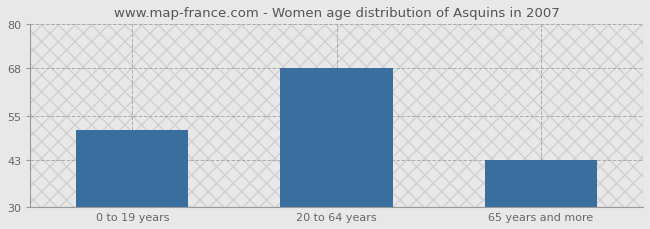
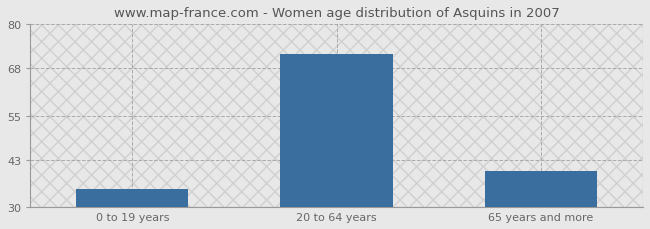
0 to 19 years: 51 -> 35
20 to 64 years: 68 -> 72
65 years and more: 43 -> 40
